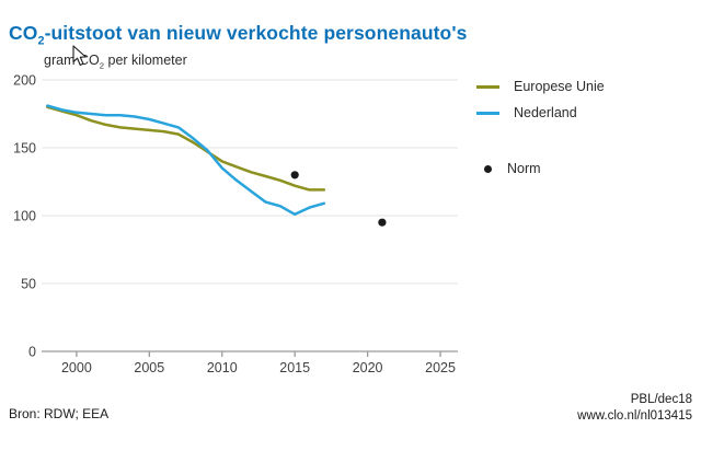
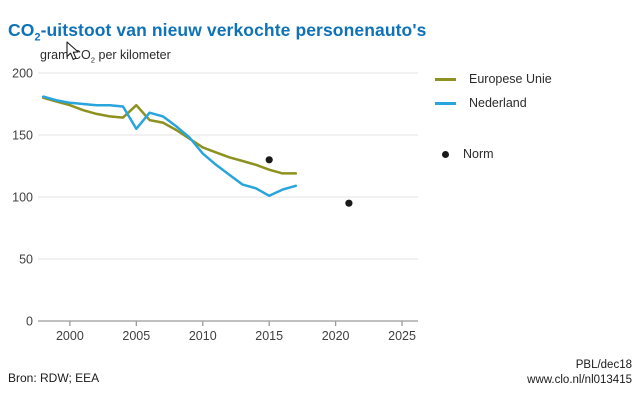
Europese Unie/2005: 163 -> 174
Nederland/2005: 171 -> 155
